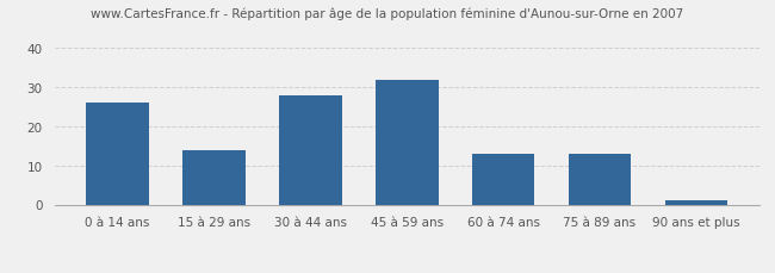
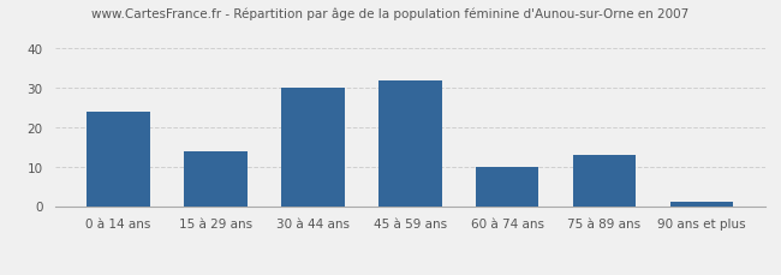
0 à 14 ans: 26 -> 24
30 à 44 ans: 28 -> 30
60 à 74 ans: 13 -> 10
